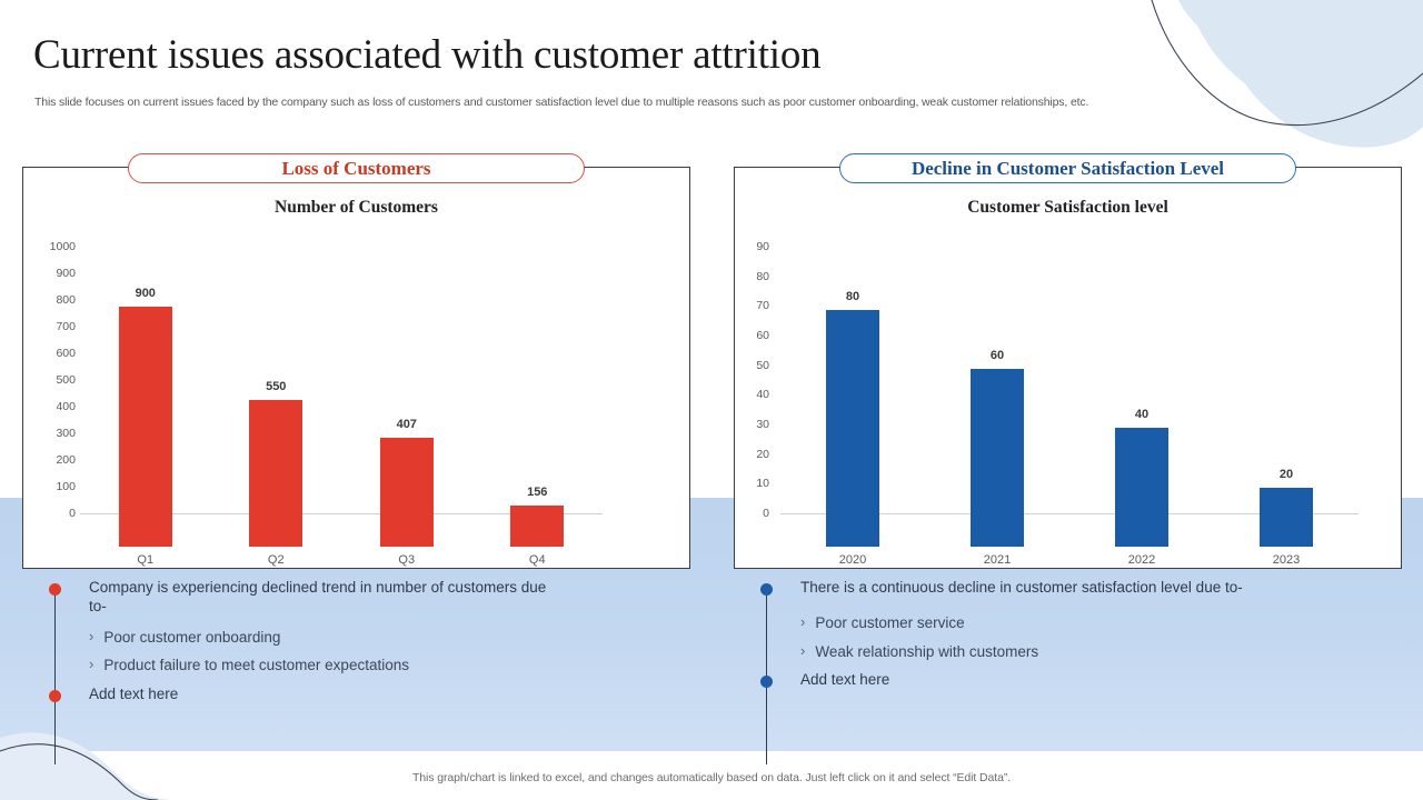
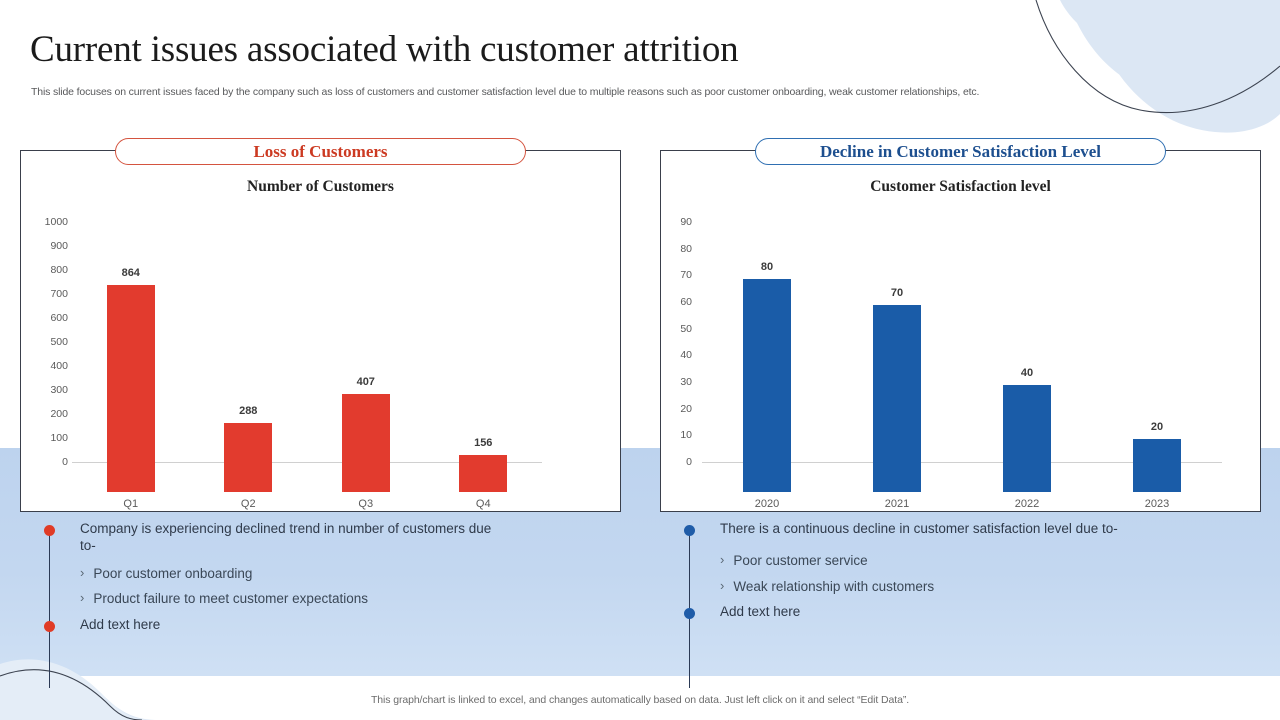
Number of Customers/Q1: 900 -> 864
Number of Customers/Q2: 550 -> 288
Customer Satisfaction level/2021: 60 -> 70
